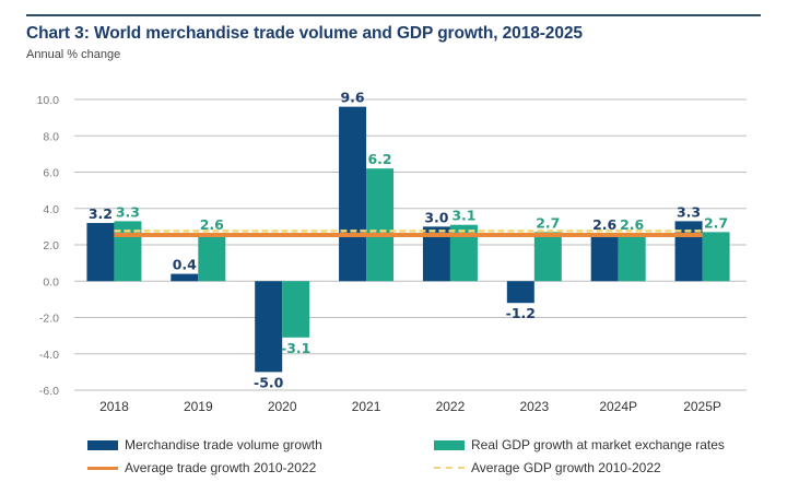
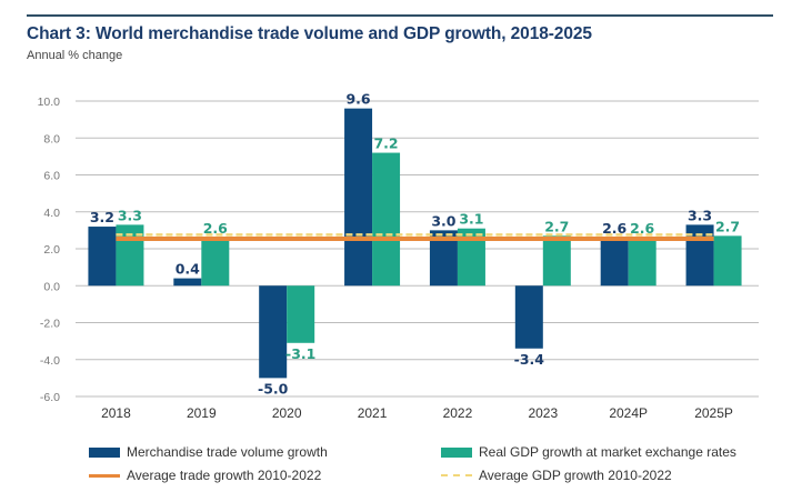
Real GDP growth at market exchange rates/2021: 6.2 -> 7.2
Merchandise trade volume growth/2023: -1.2 -> -3.4
